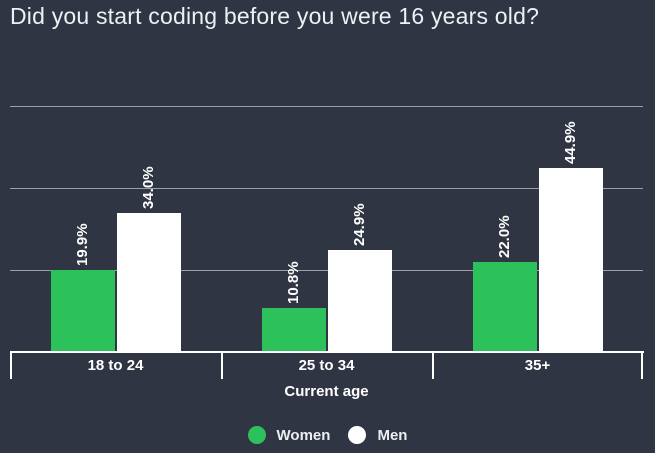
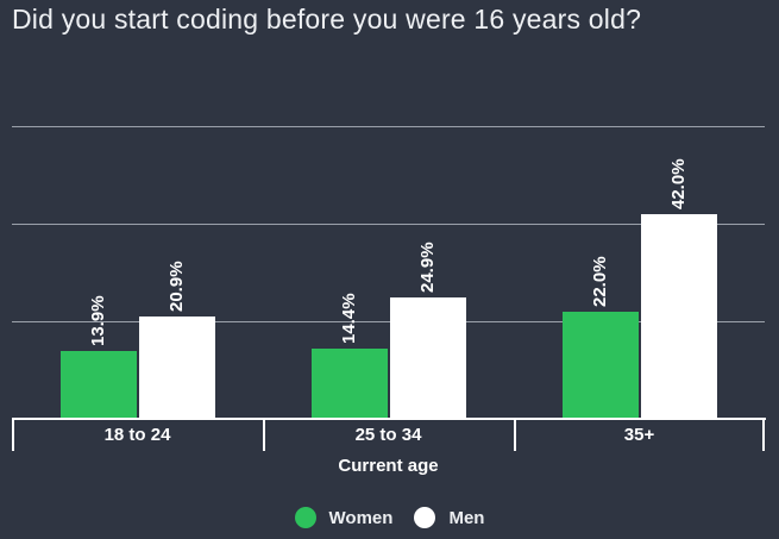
Women/18 to 24: 19.9% -> 13.9%
Men/18 to 24: 34.0% -> 20.9%
Women/25 to 34: 10.8% -> 14.4%
Men/35+: 44.9% -> 42.0%
